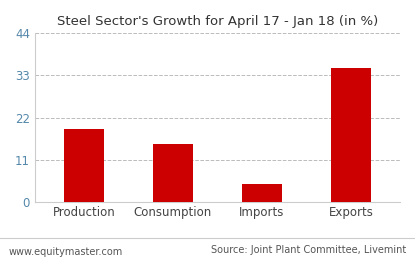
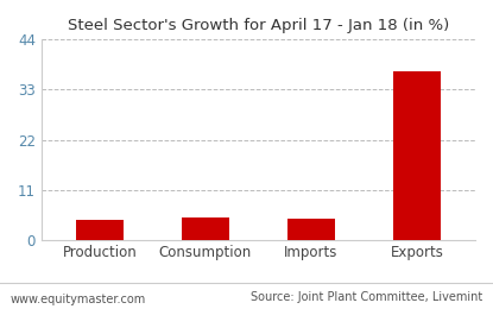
Production: 19.0 -> 4.5
Consumption: 15.0 -> 4.8
Exports: 35.0 -> 37.0
